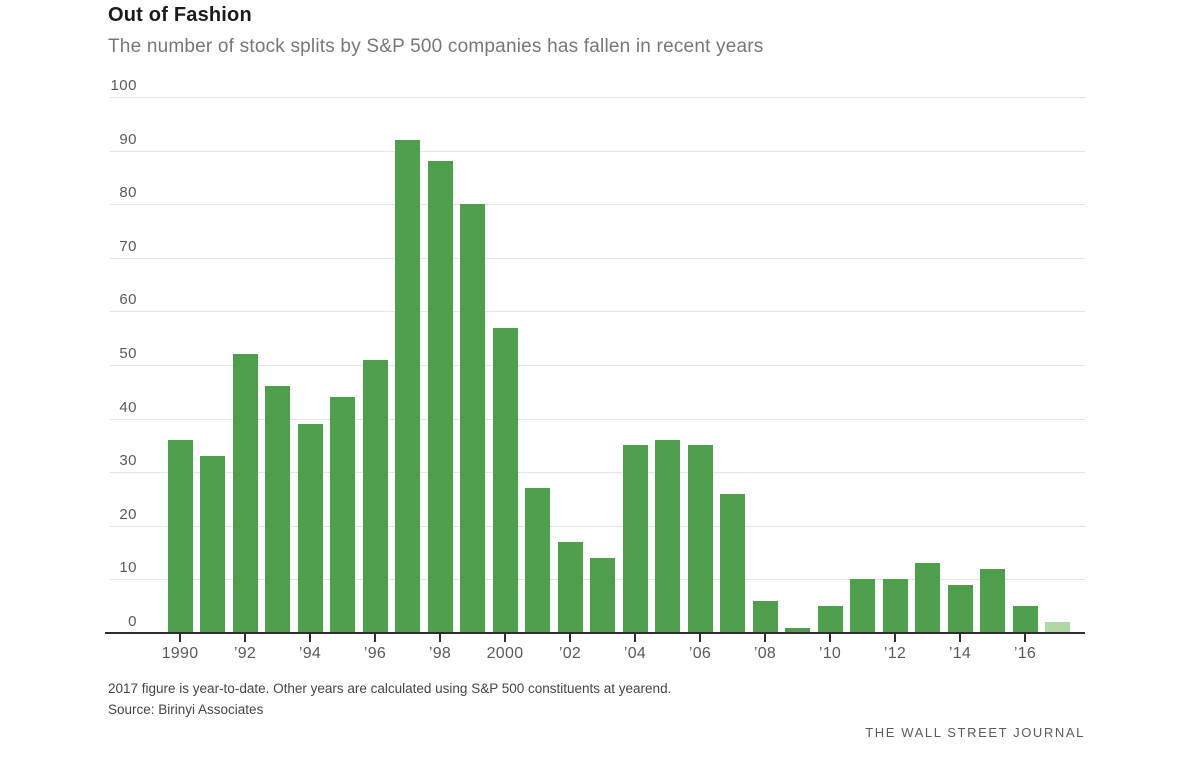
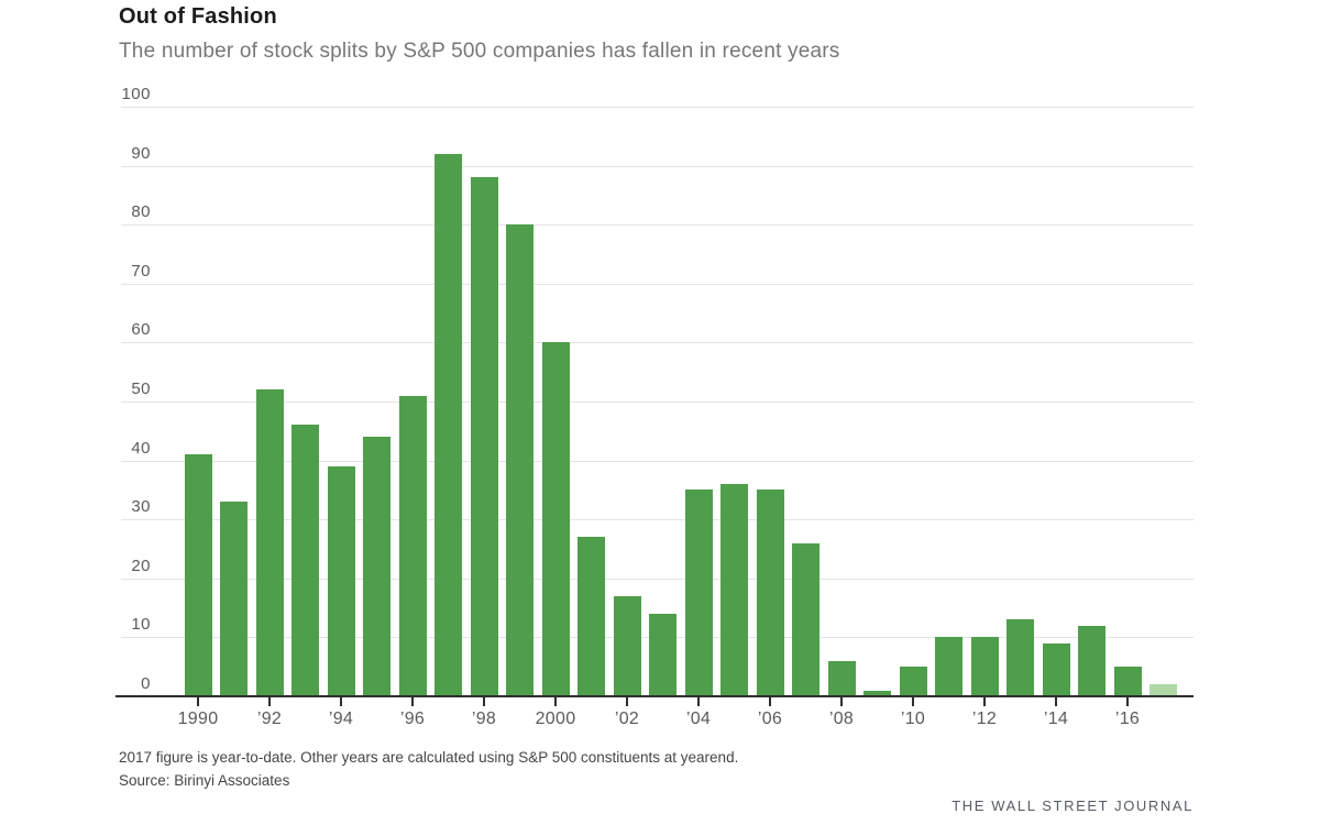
1990: 36 -> 41
2000: 57 -> 60
